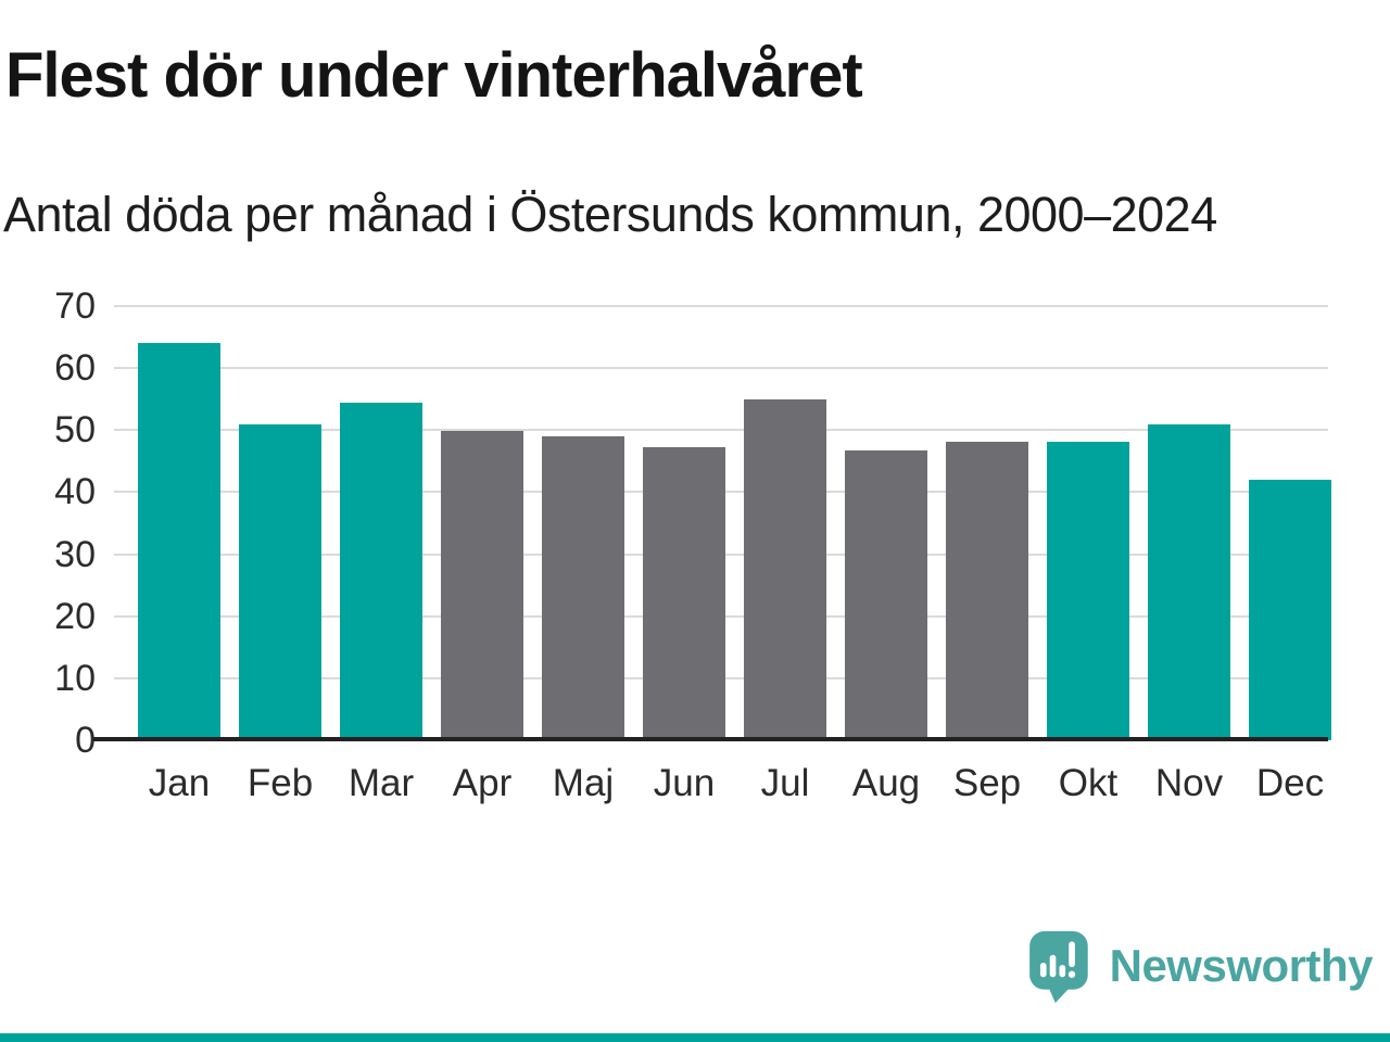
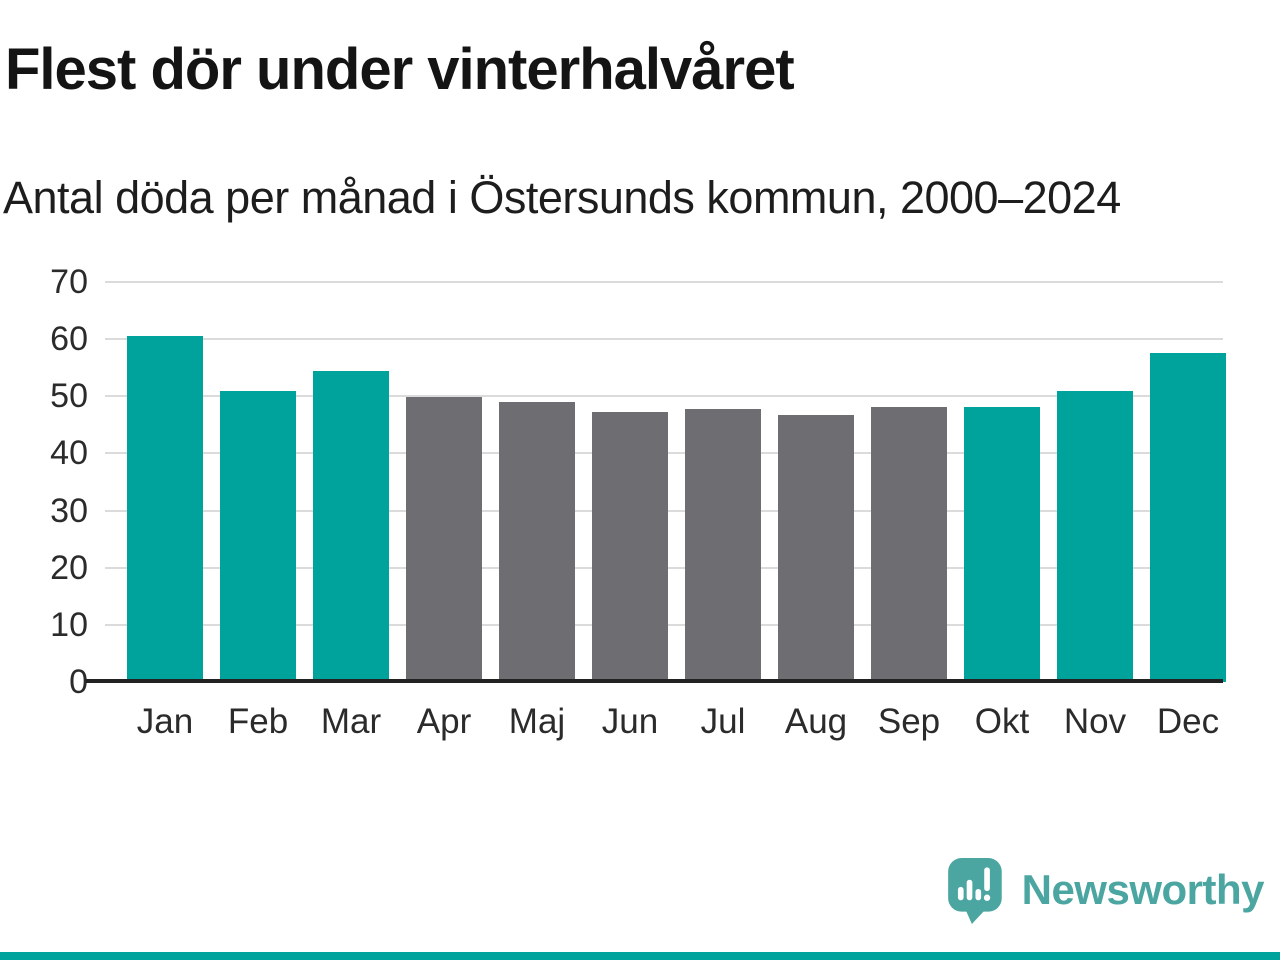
Jan: 64 -> 61
Jul: 55 -> 48
Dec: 42 -> 58
